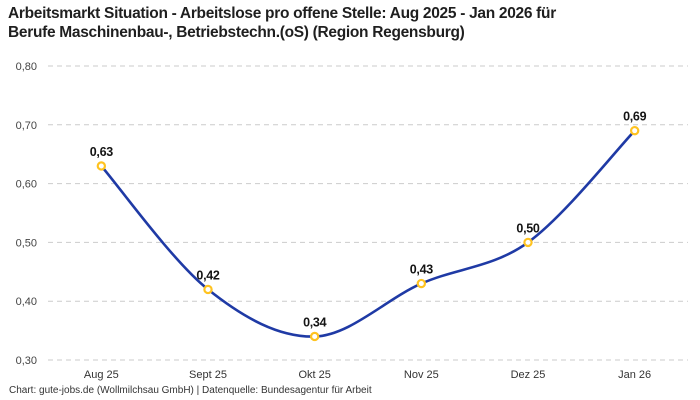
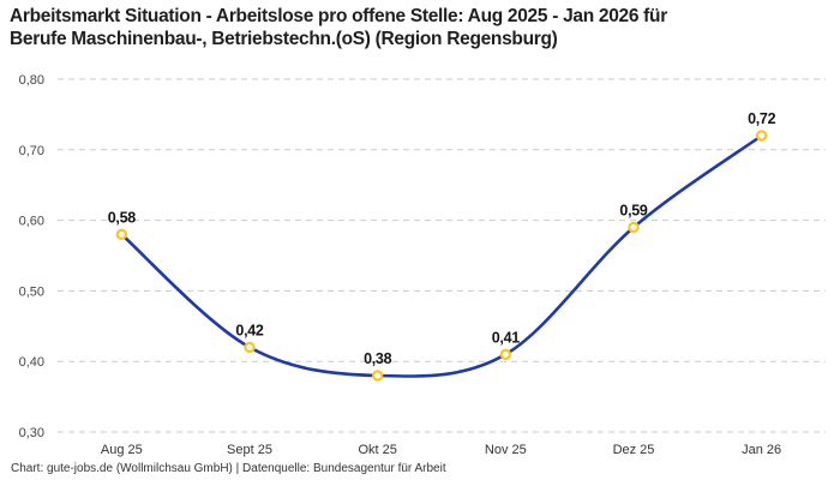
Aug 25: 0,63 -> 0,58
Okt 25: 0,34 -> 0,38
Nov 25: 0,43 -> 0,41
Dez 25: 0,50 -> 0,59
Jan 26: 0,69 -> 0,72
